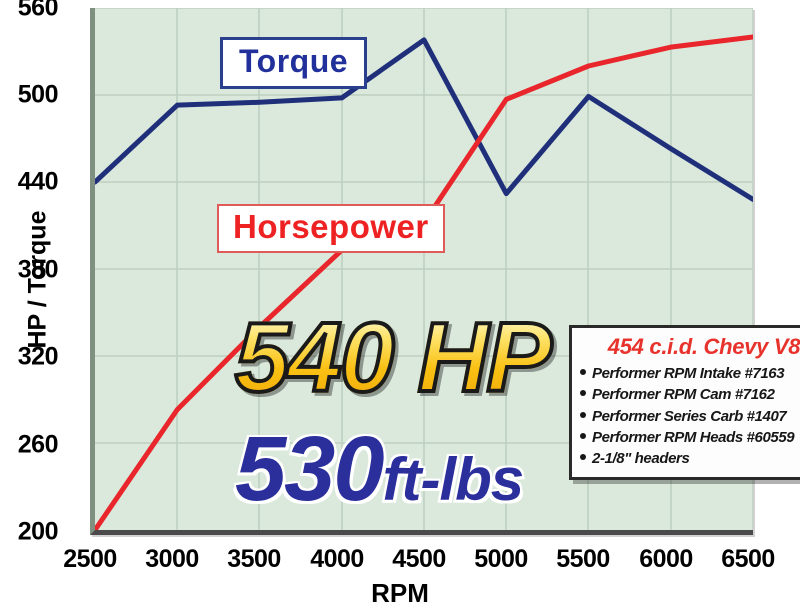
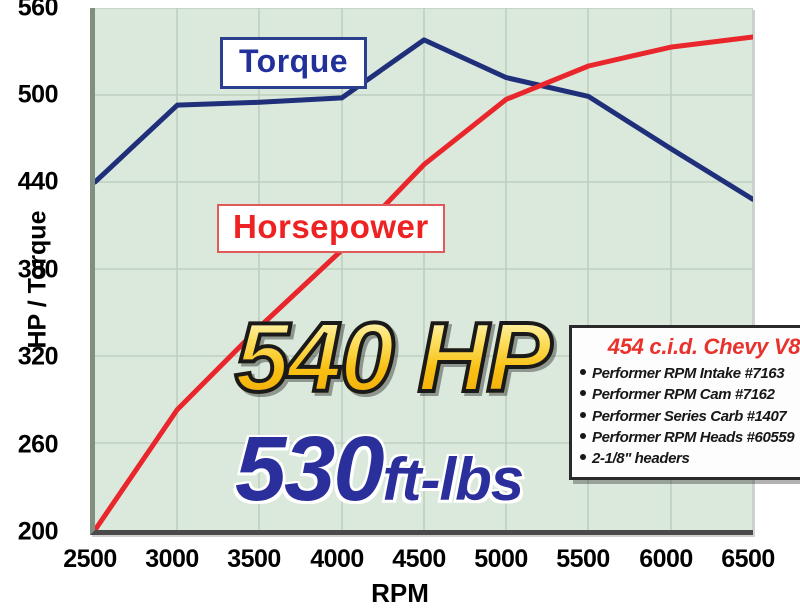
Horsepower/4500: 412 -> 452
Torque/5000: 432 -> 512
